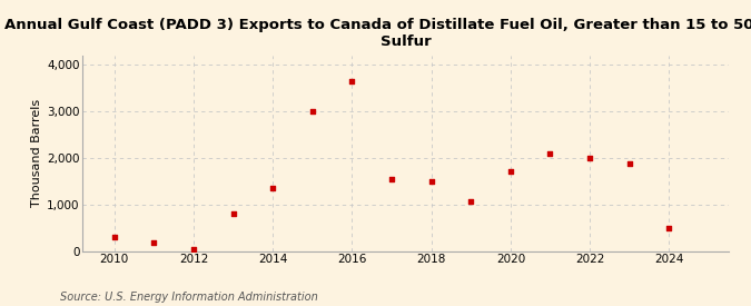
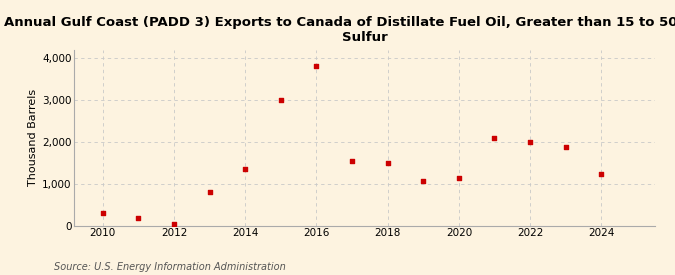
2016: 3,650 -> 3,800
2020: 1,700 -> 1,130
2024: 500 -> 1,220
